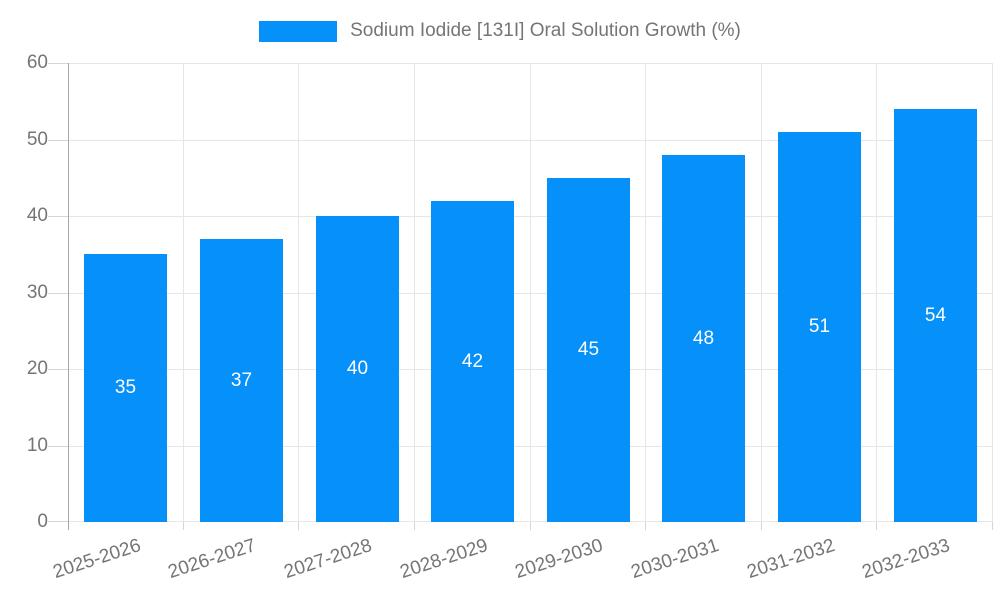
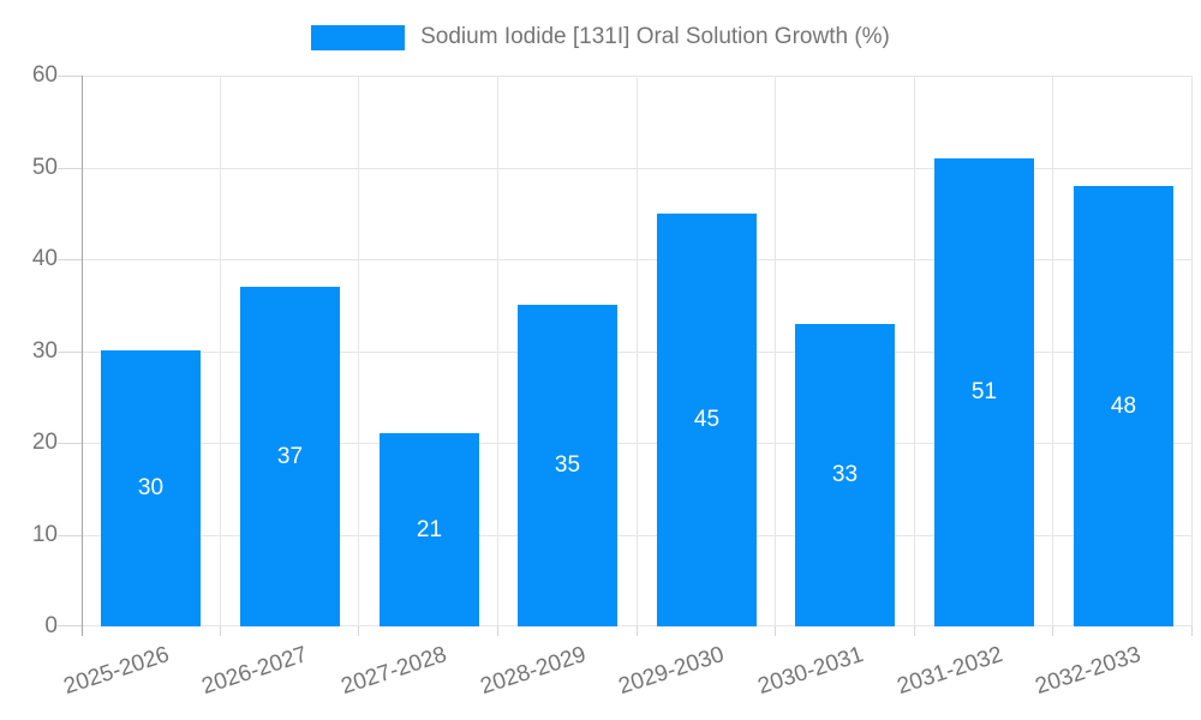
2025-2026: 35 -> 30
2027-2028: 40 -> 21
2028-2029: 42 -> 35
2030-2031: 48 -> 33
2032-2033: 54 -> 48
